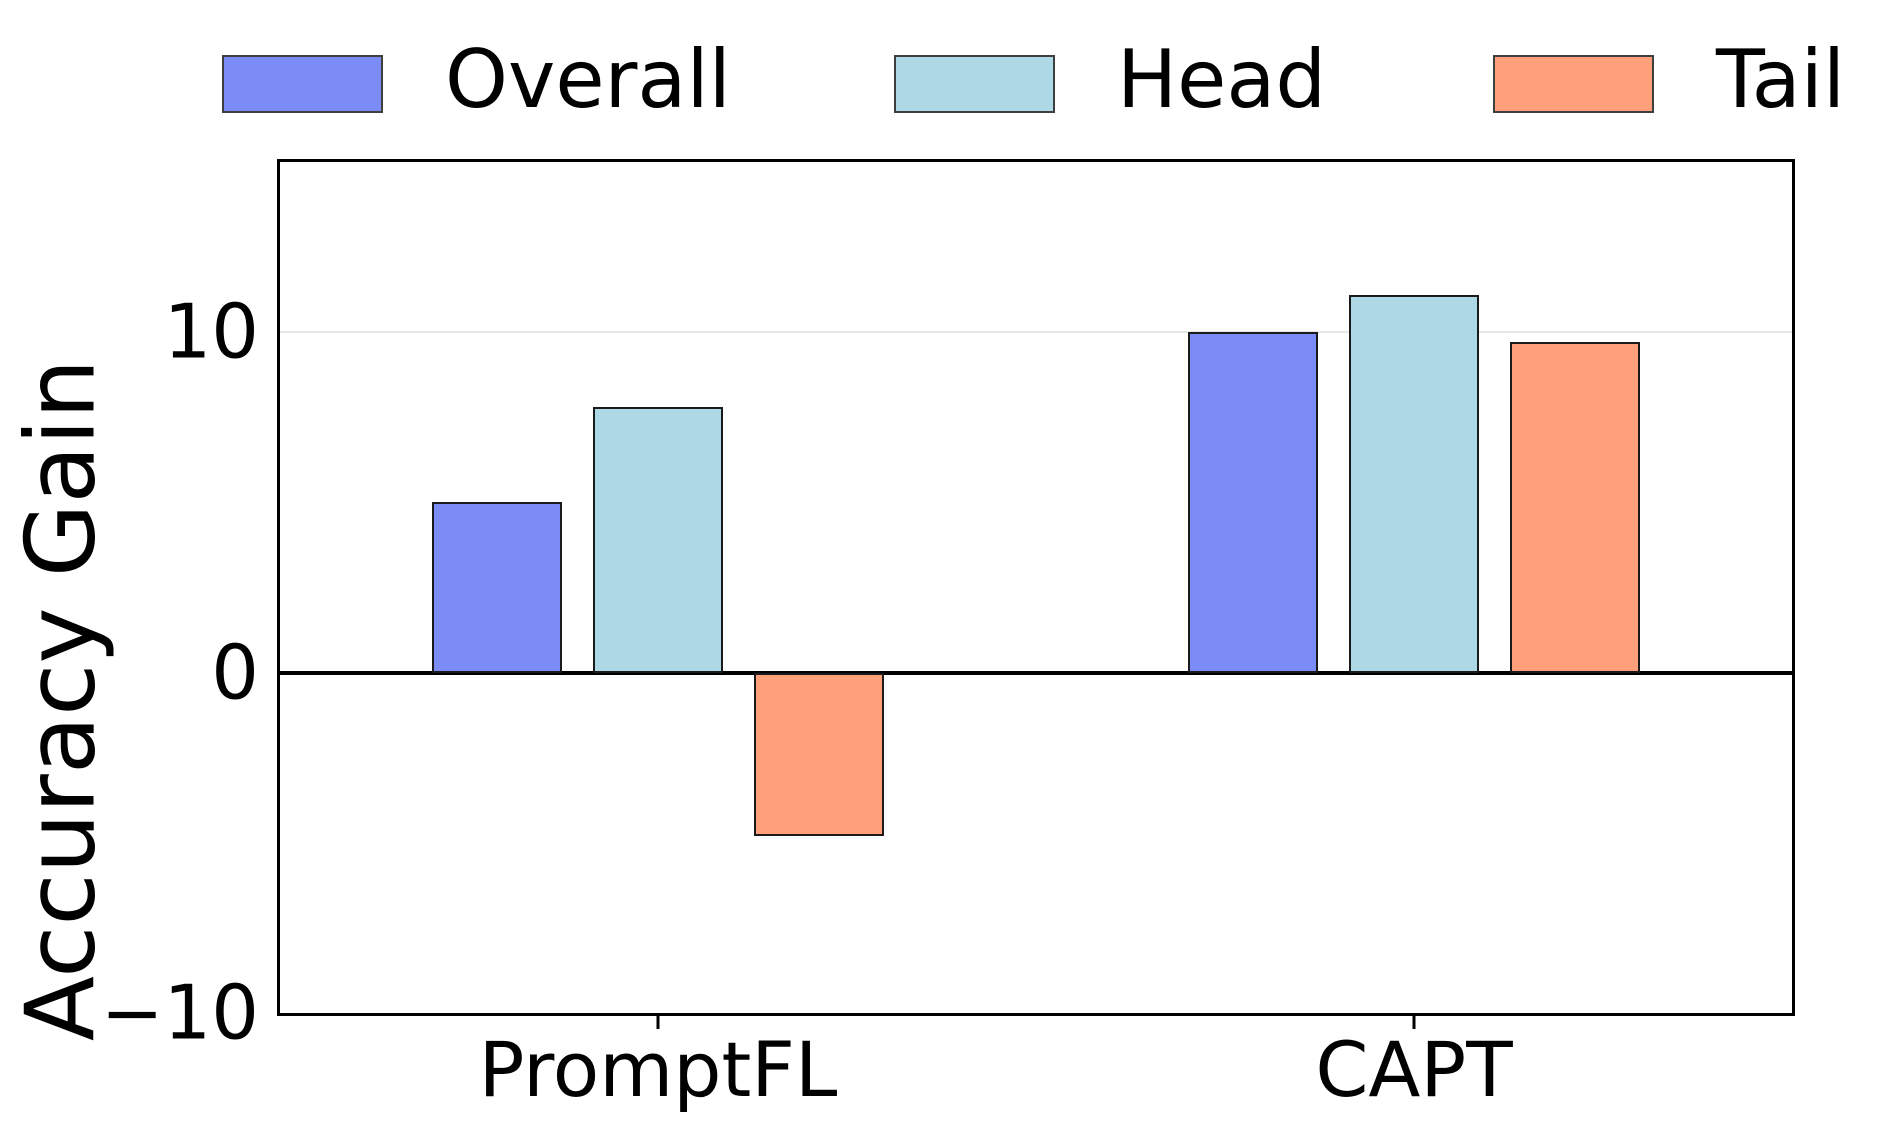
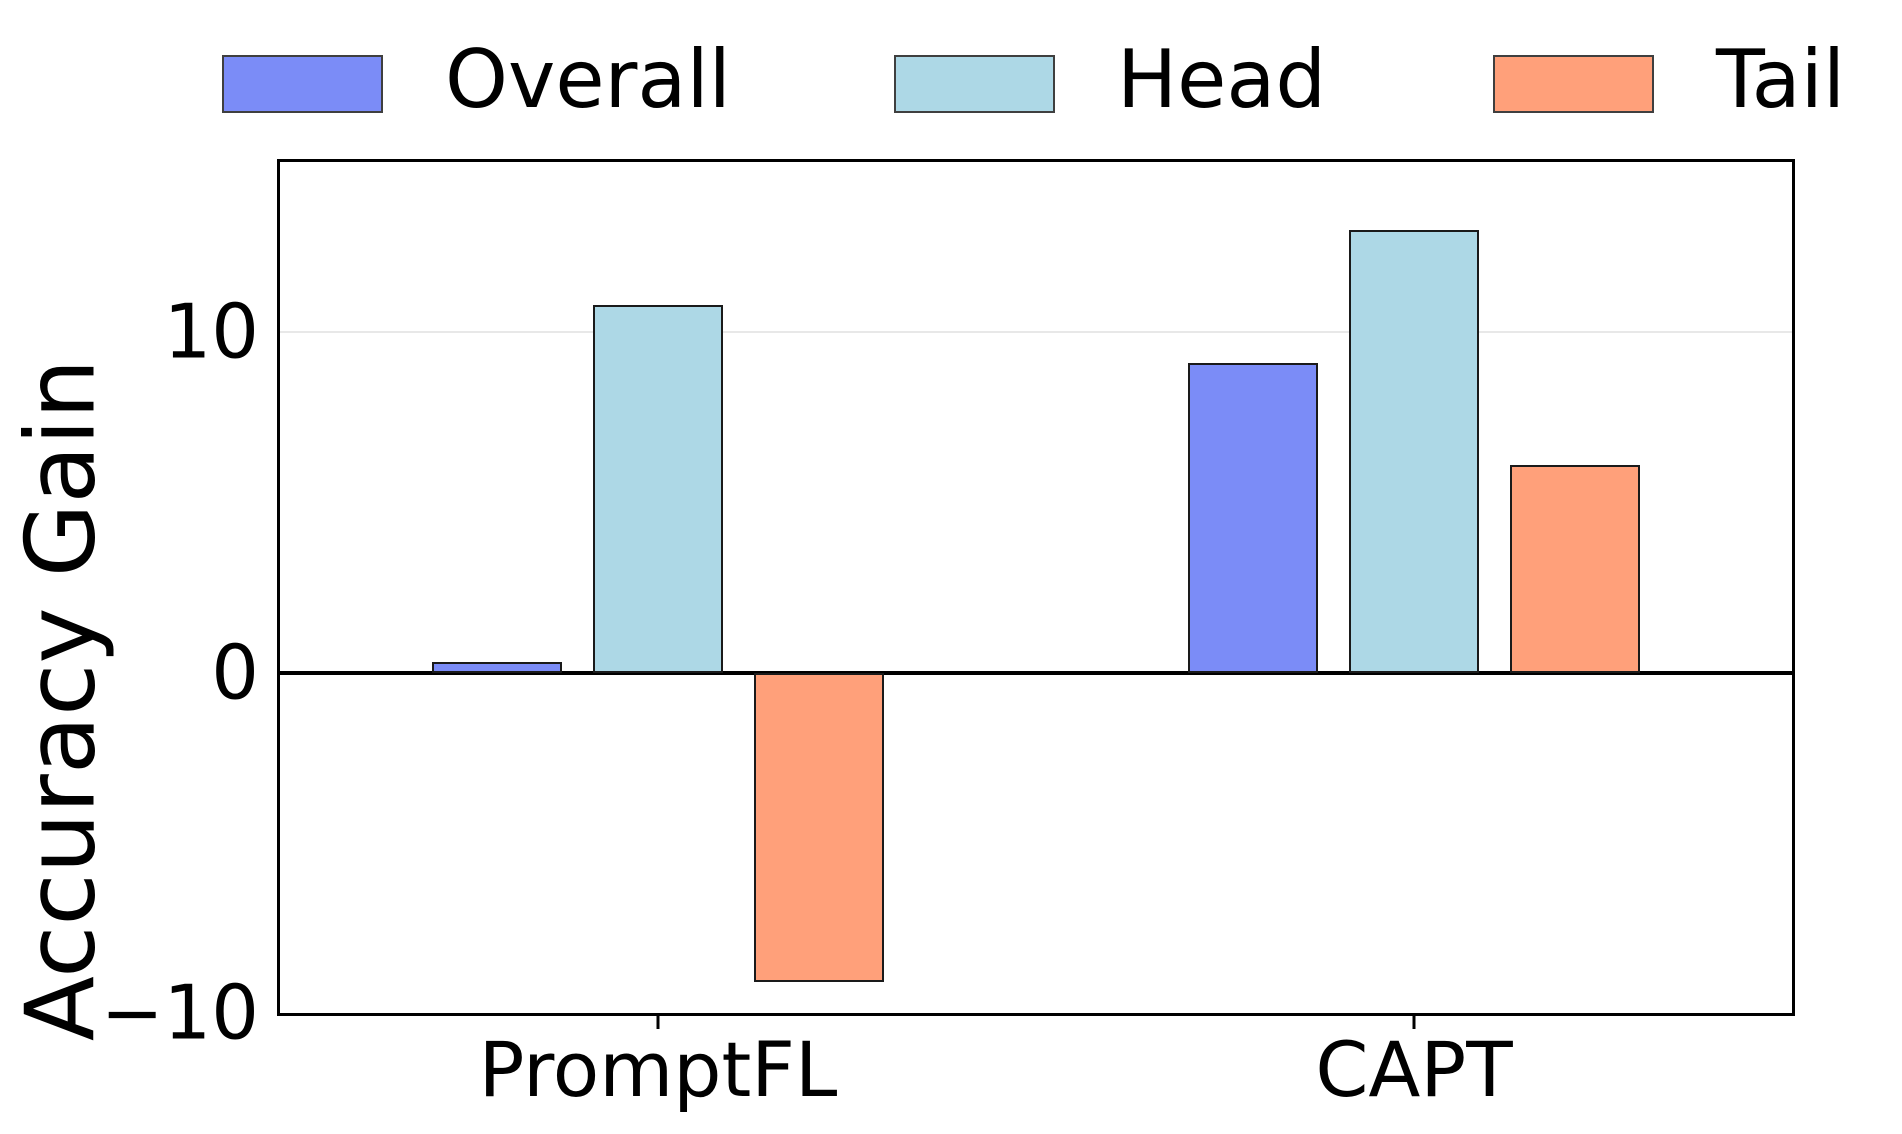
Overall/PromptFL: 5.0 -> 0.3
Head/PromptFL: 7.8 -> 10.8
Tail/PromptFL: -4.8 -> -9.1
Overall/CAPT: 10.0 -> 9.1
Head/CAPT: 11.1 -> 13.0
Tail/CAPT: 9.7 -> 6.1
